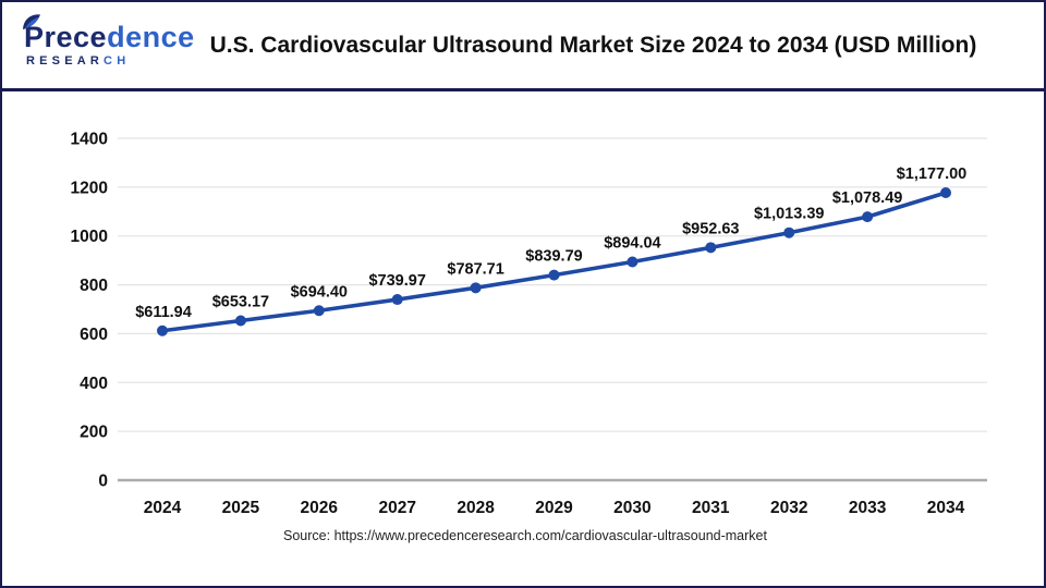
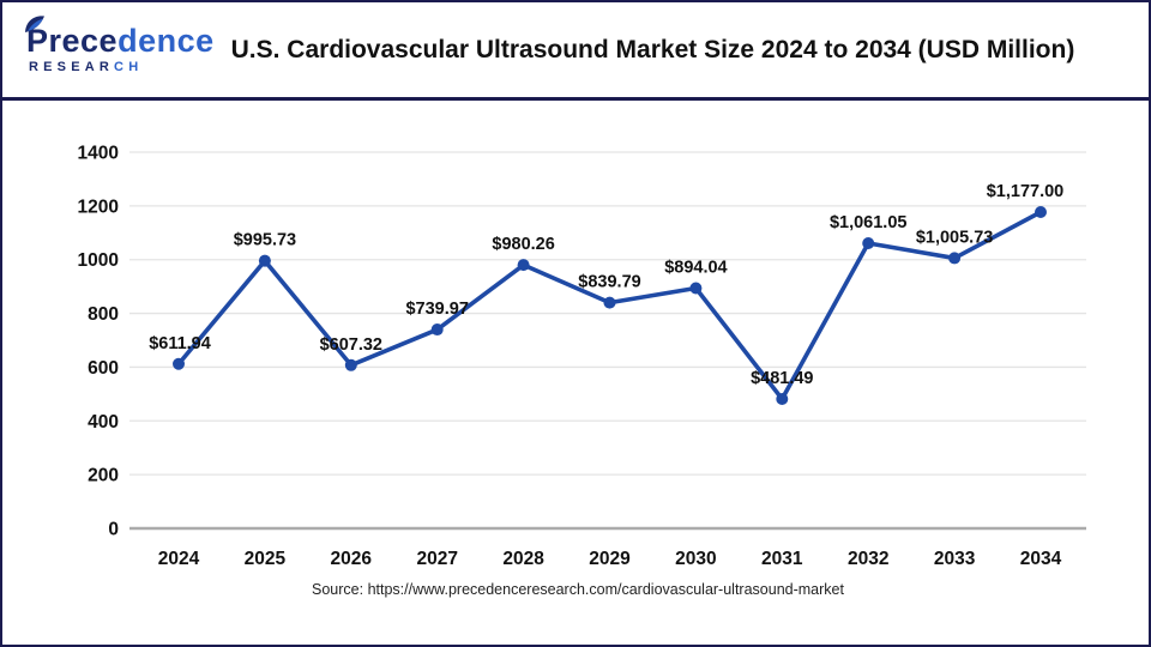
2025: $653.17 -> $995.73
2026: $694.40 -> $607.32
2028: $787.71 -> $980.26
2031: $952.63 -> $481.49
2032: $1,013.39 -> $1,061.05
2033: $1,078.49 -> $1,005.73
